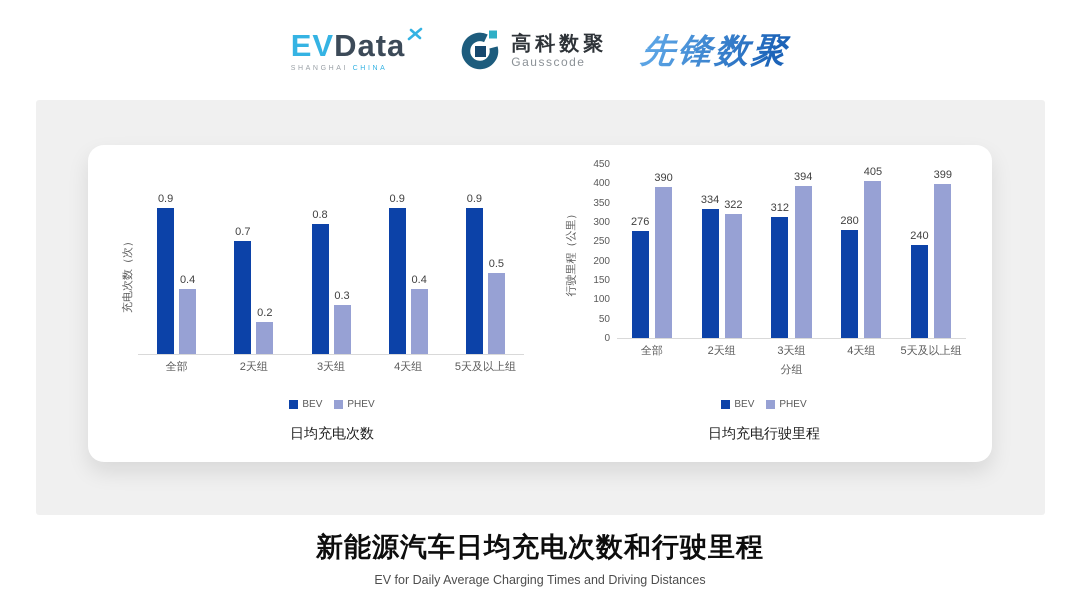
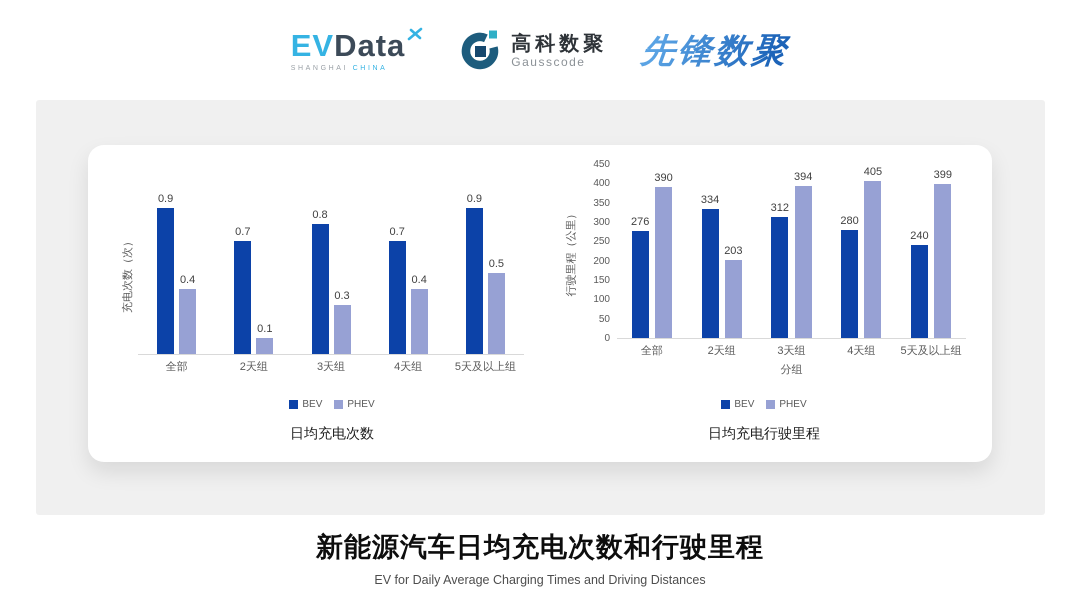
日均充电次数/PHEV/2天组: 0.2 -> 0.1
日均充电次数/BEV/4天组: 0.9 -> 0.7
日均充电行驶里程/PHEV/2天组: 322 -> 203
